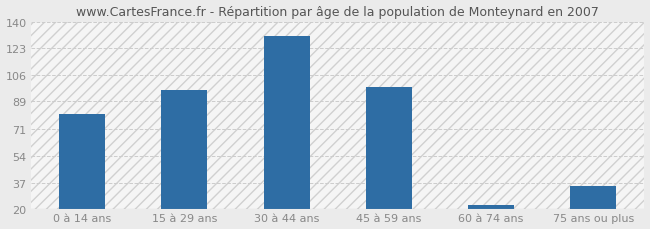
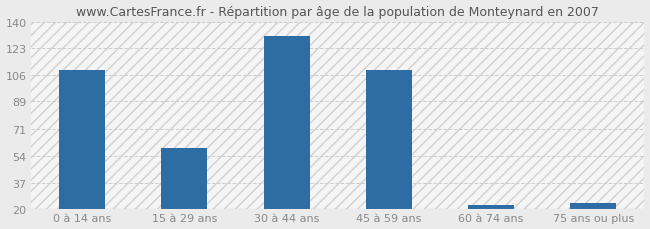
0 à 14 ans: 81 -> 109
15 à 29 ans: 96 -> 59
45 à 59 ans: 98 -> 109
75 ans ou plus: 35 -> 24
